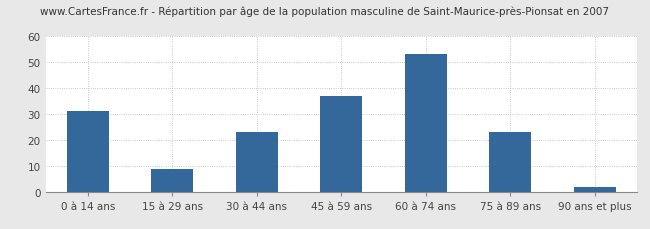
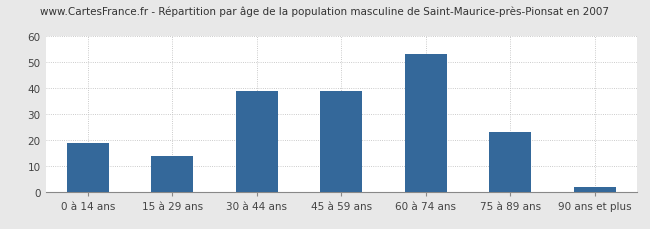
0 à 14 ans: 31 -> 19
15 à 29 ans: 9 -> 14
30 à 44 ans: 23 -> 39
45 à 59 ans: 37 -> 39
